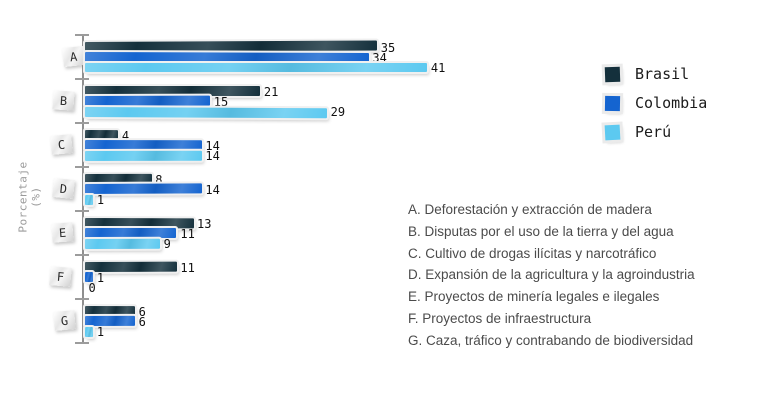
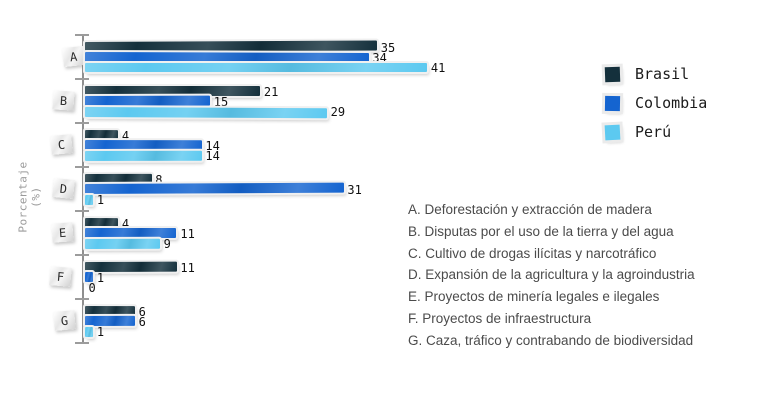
Colombia/D: 14 -> 31
Brasil/E: 13 -> 4
